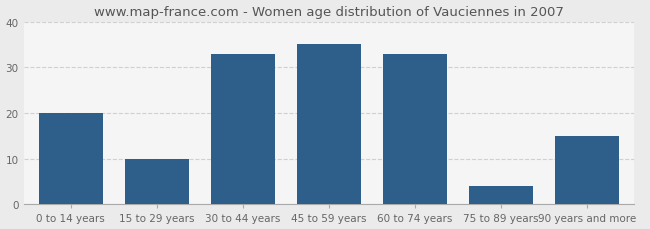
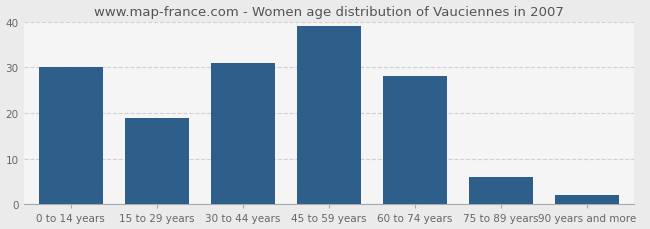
0 to 14 years: 20 -> 30
15 to 29 years: 10 -> 19
30 to 44 years: 33 -> 31
45 to 59 years: 35 -> 39
60 to 74 years: 33 -> 28
75 to 89 years: 4 -> 6
90 years and more: 15 -> 2
